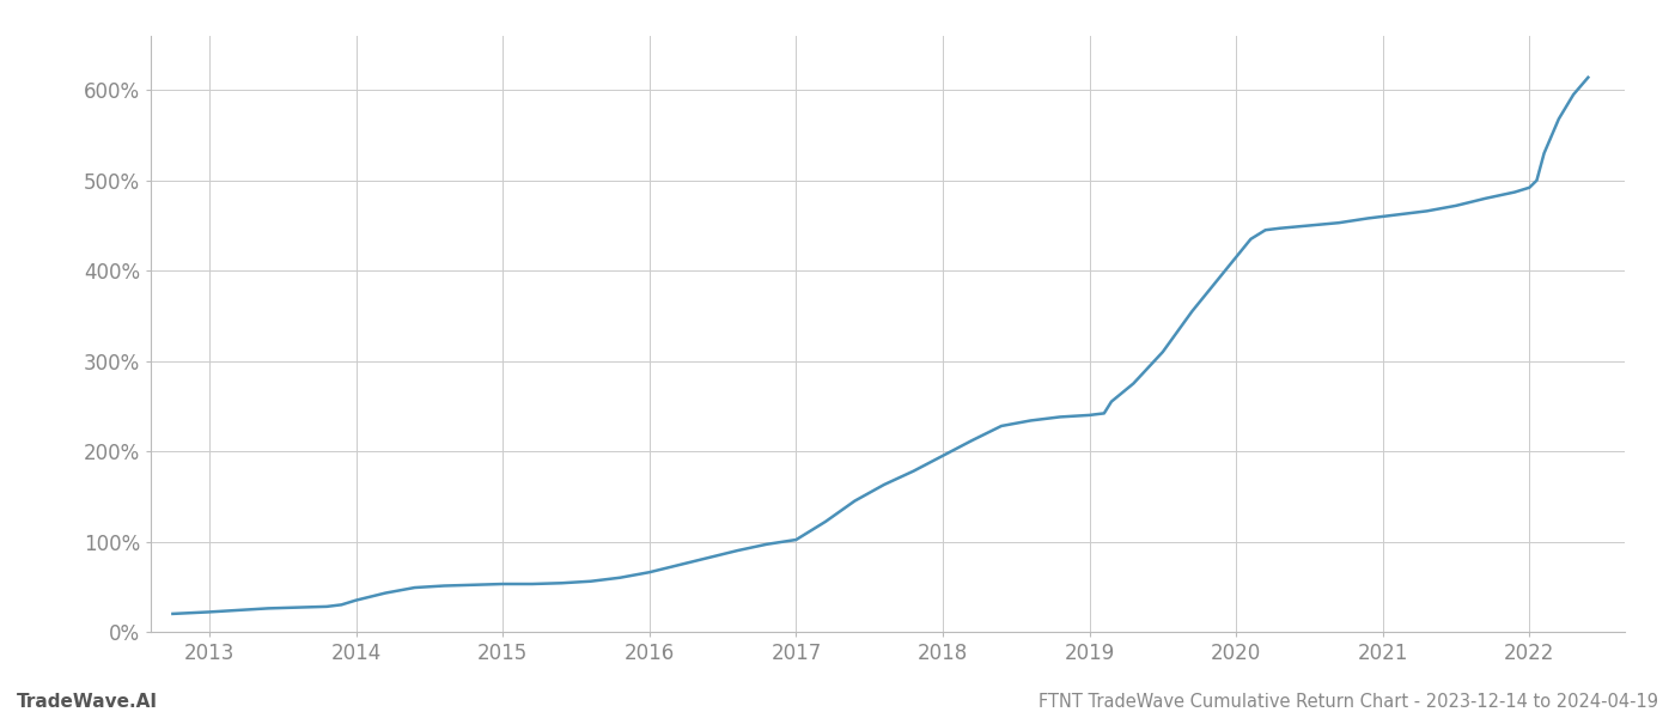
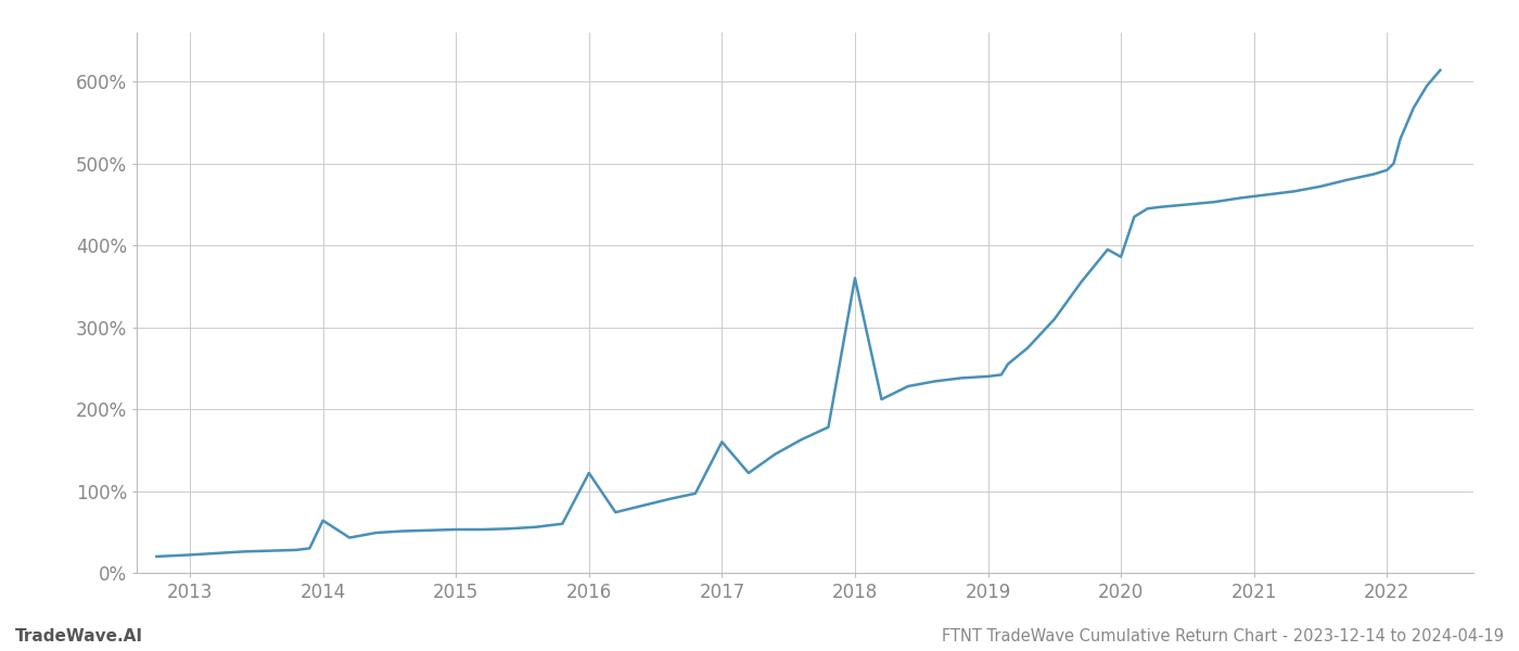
2014: 35% -> 64%
2016: 66% -> 122%
2017: 102% -> 160%
2018: 195% -> 360%
2020: 415% -> 386%
